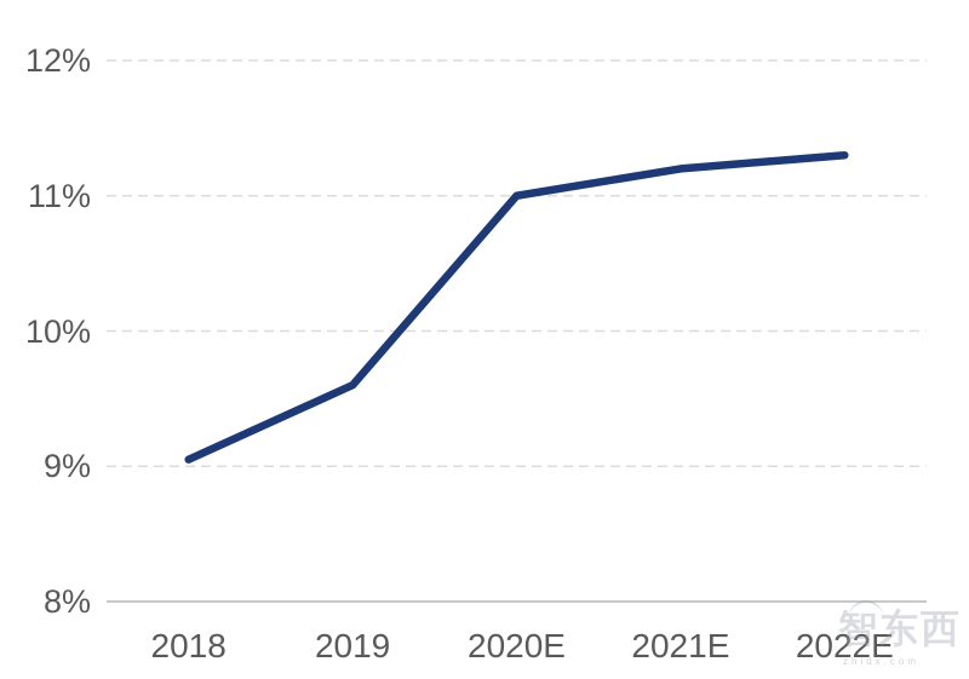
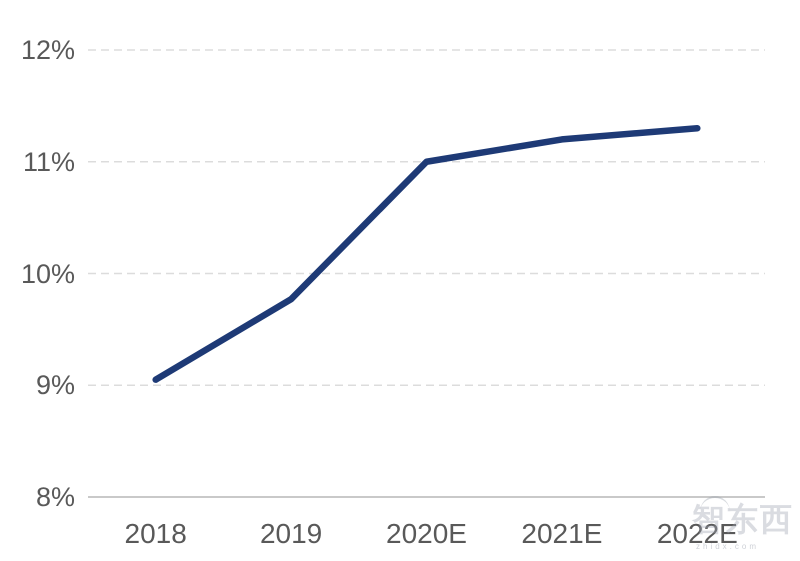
2019: 9.60% -> 9.77%
